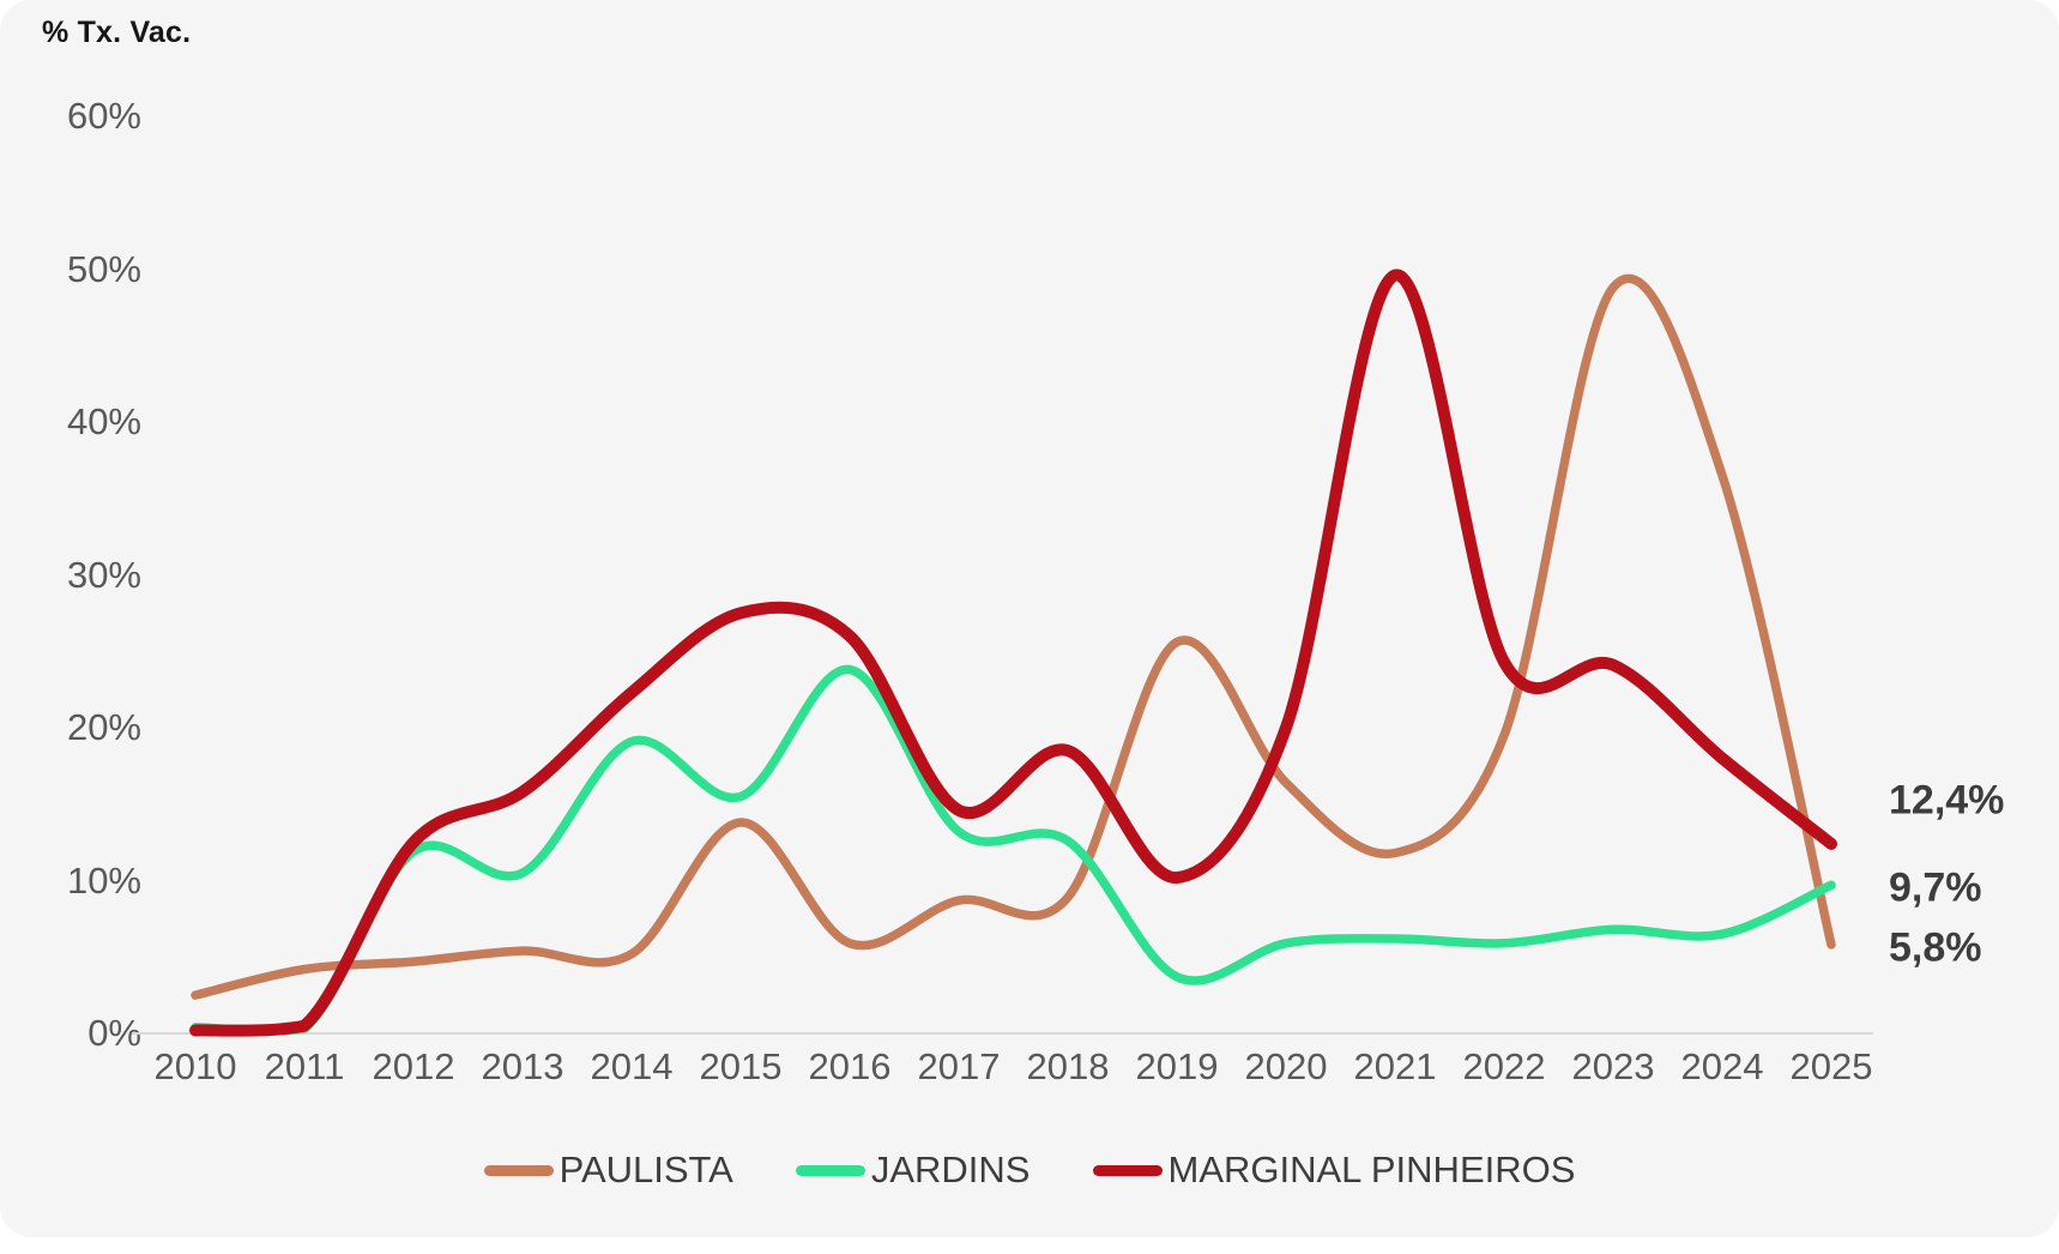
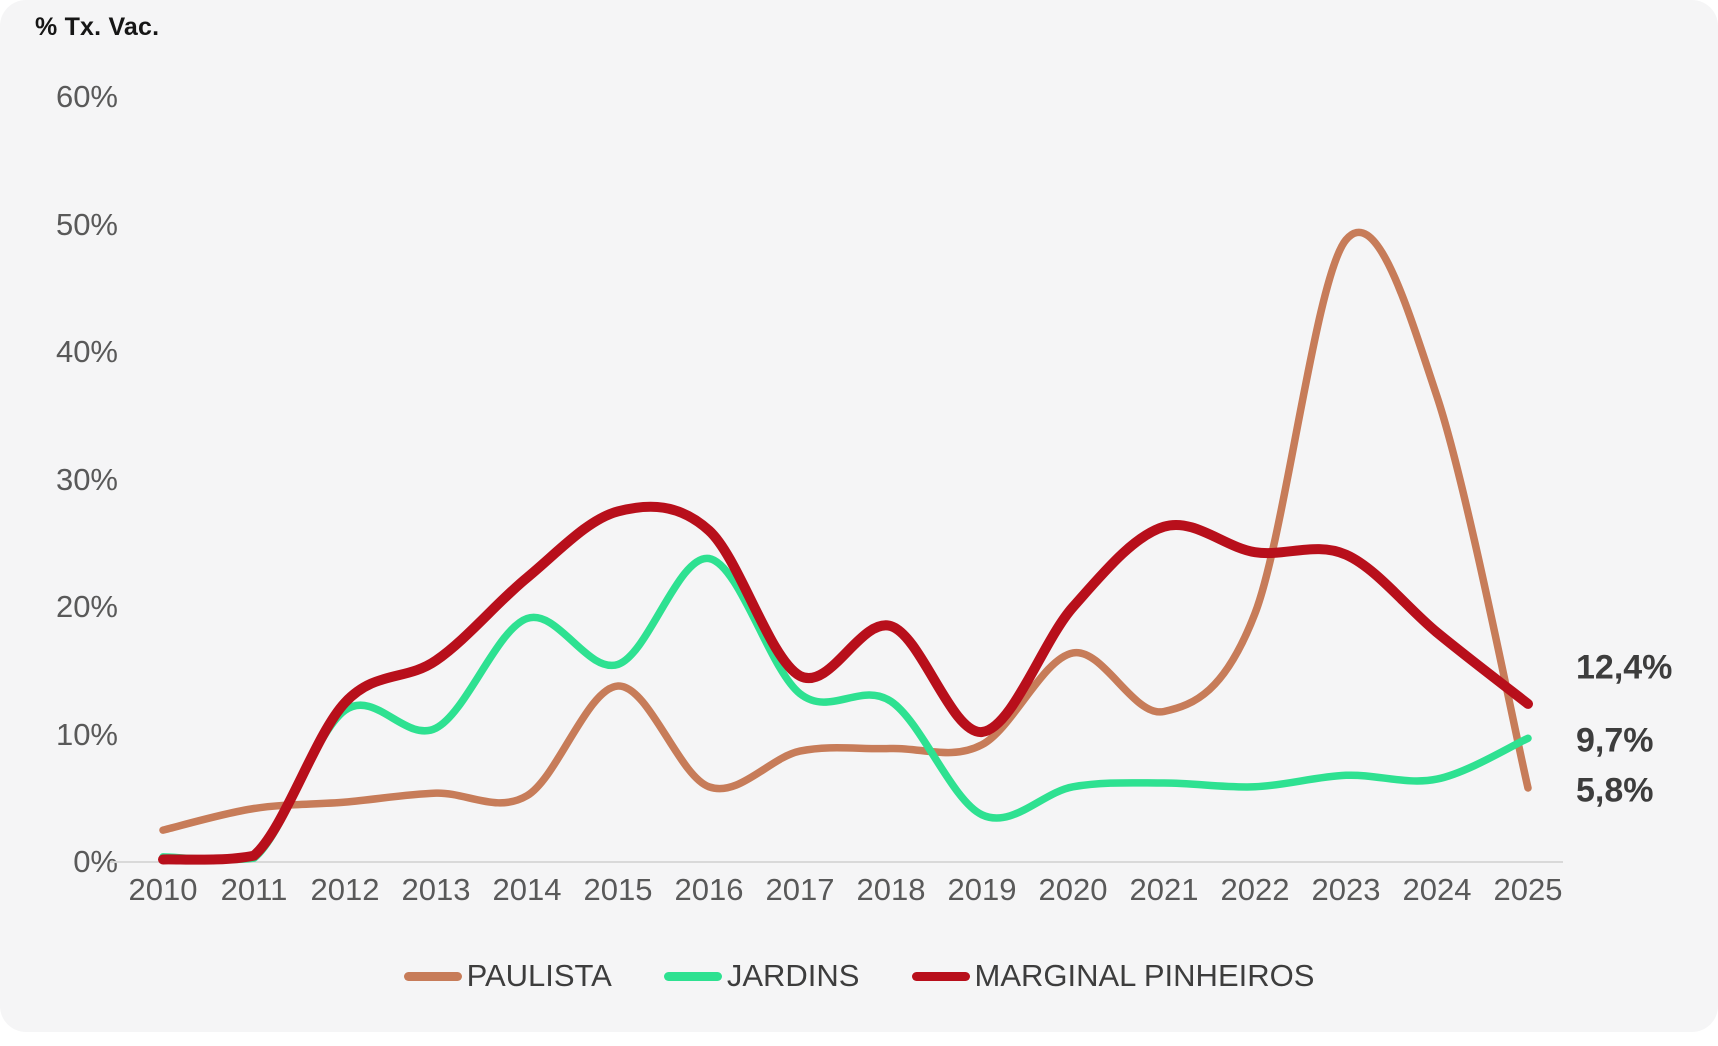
PAULISTA/2019: 25.6% -> 9.2%
MARGINAL PINHEIROS/2021: 49.6% -> 26.3%
